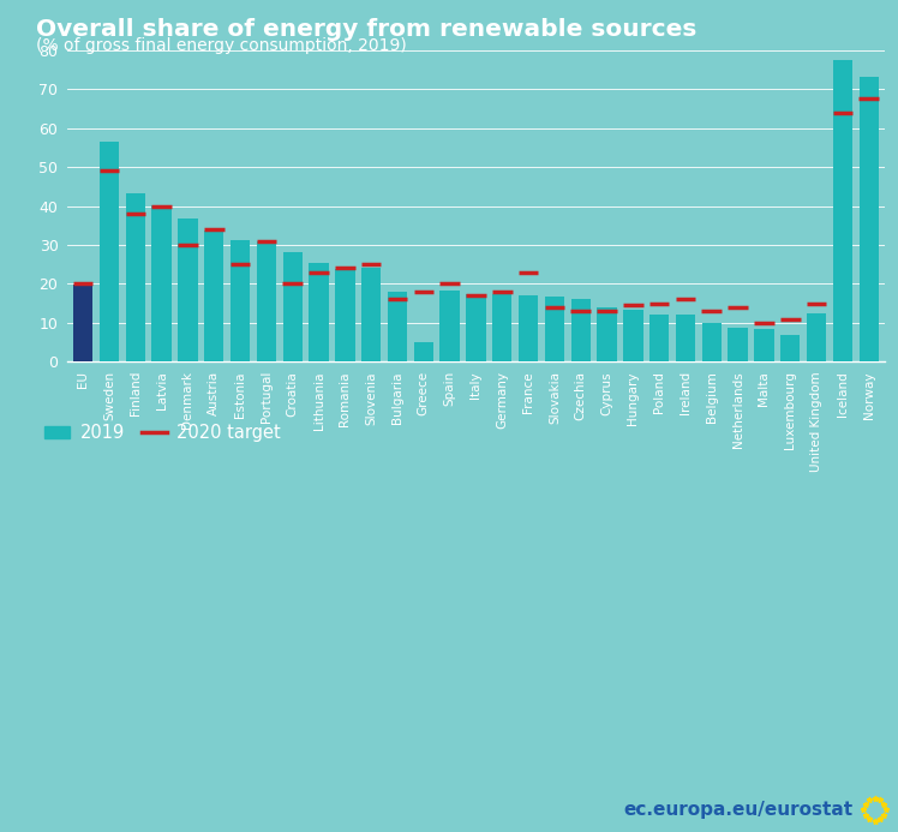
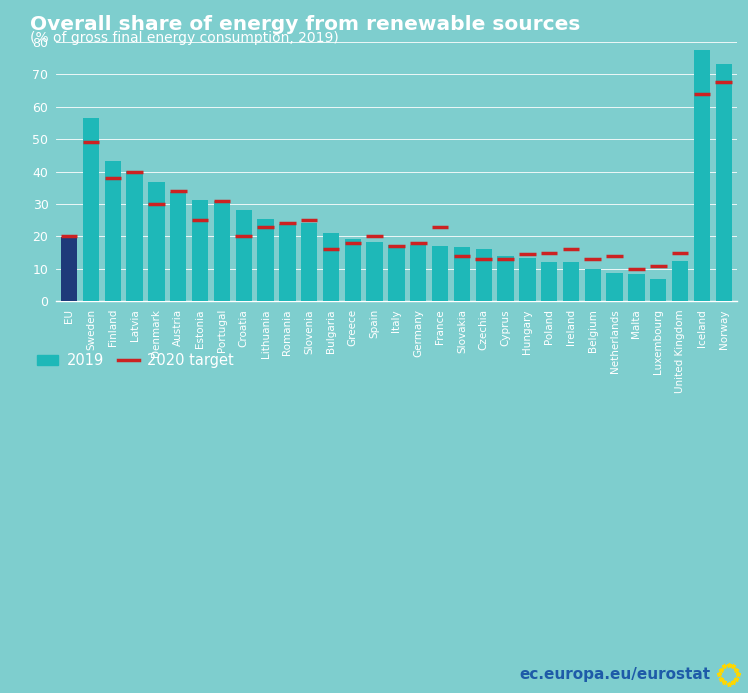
Bulgaria: 18.0 -> 21.0
Greece: 5.0 -> 19.1
